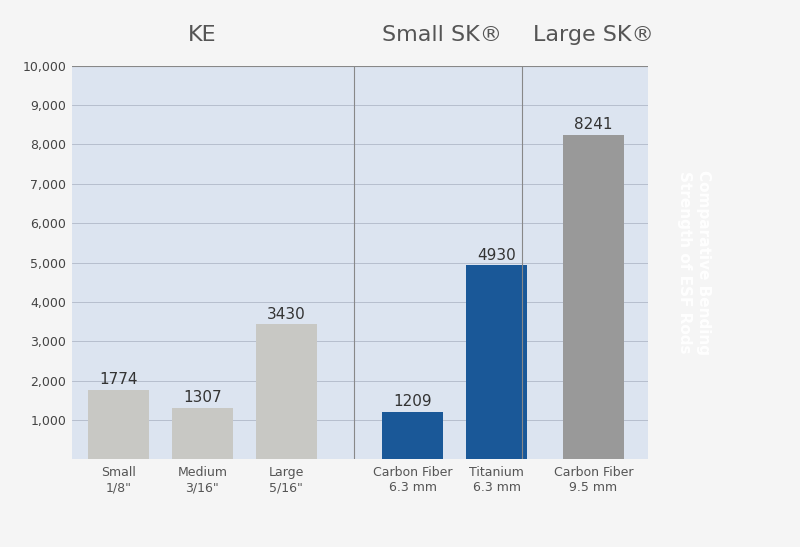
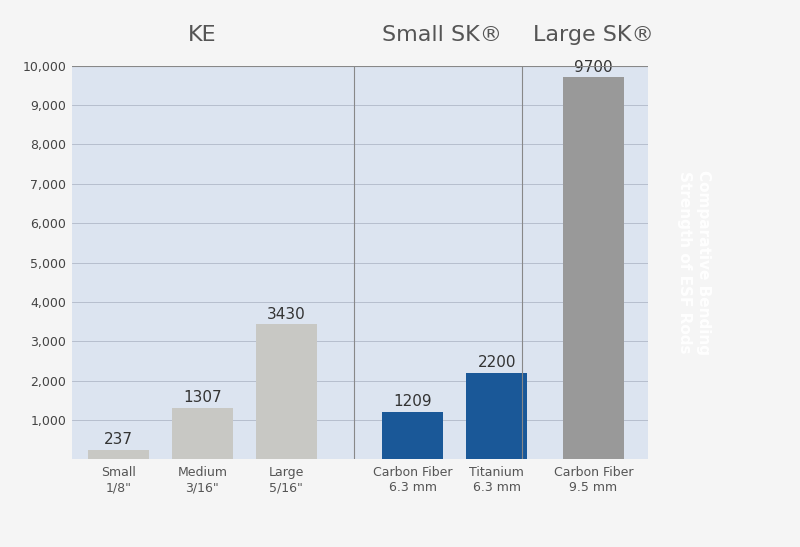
Small 1/8": 1774 -> 237
Titanium 6.3 mm: 4930 -> 2200
Carbon Fiber 9.5 mm: 8241 -> 9700
